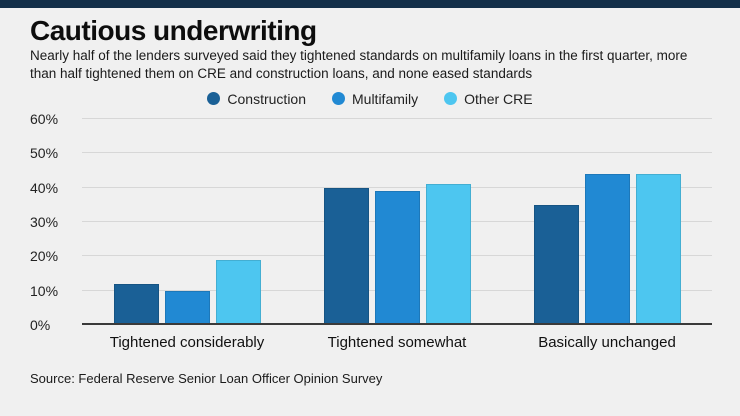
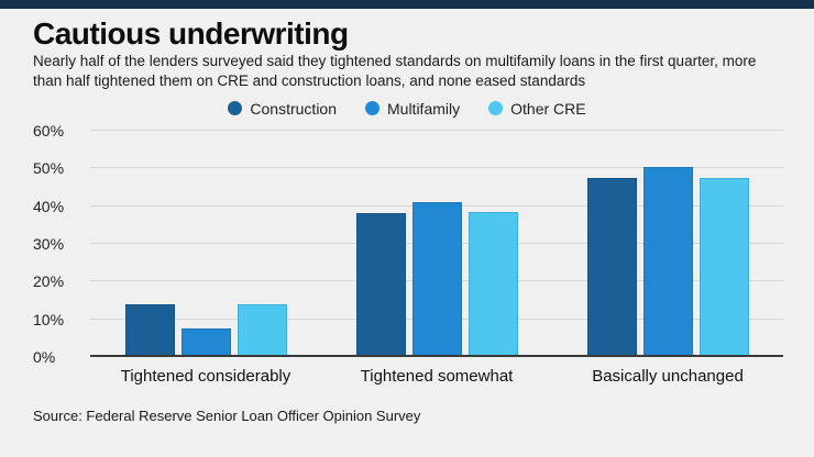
Construction/Tightened considerably: 12% -> 14%
Multifamily/Tightened considerably: 10% -> 8%
Other CRE/Tightened considerably: 19% -> 14%
Construction/Tightened somewhat: 40% -> 38%
Multifamily/Tightened somewhat: 39% -> 41%
Other CRE/Tightened somewhat: 41% -> 38%
Construction/Basically unchanged: 35% -> 48%
Multifamily/Basically unchanged: 44% -> 50%
Other CRE/Basically unchanged: 44% -> 48%
